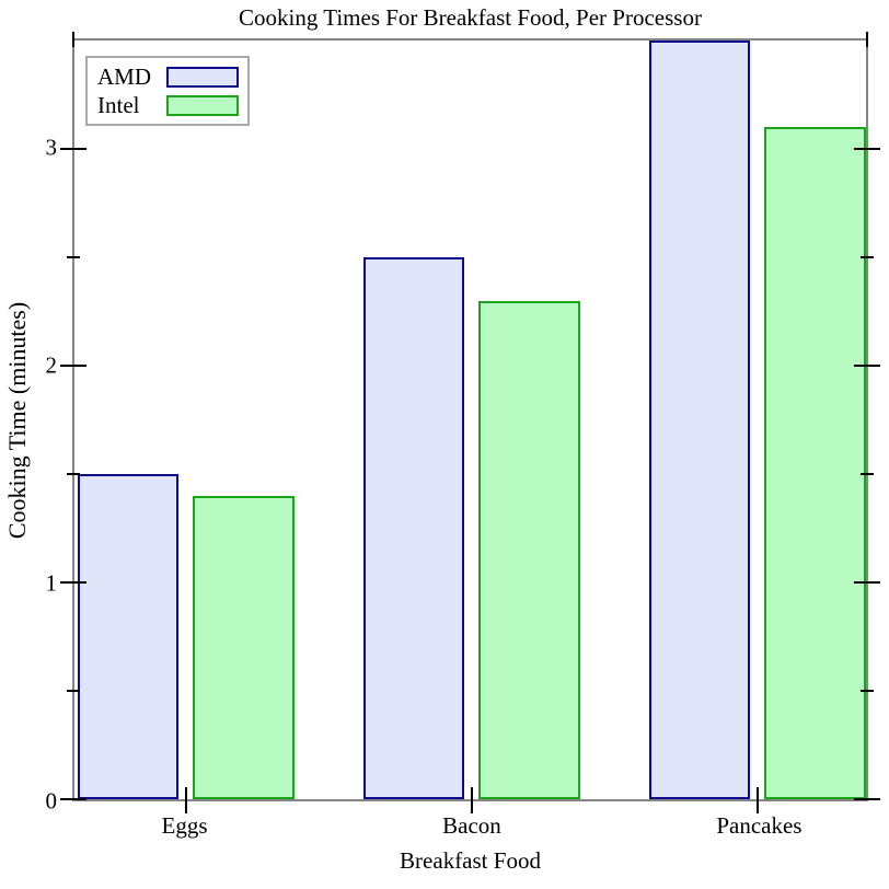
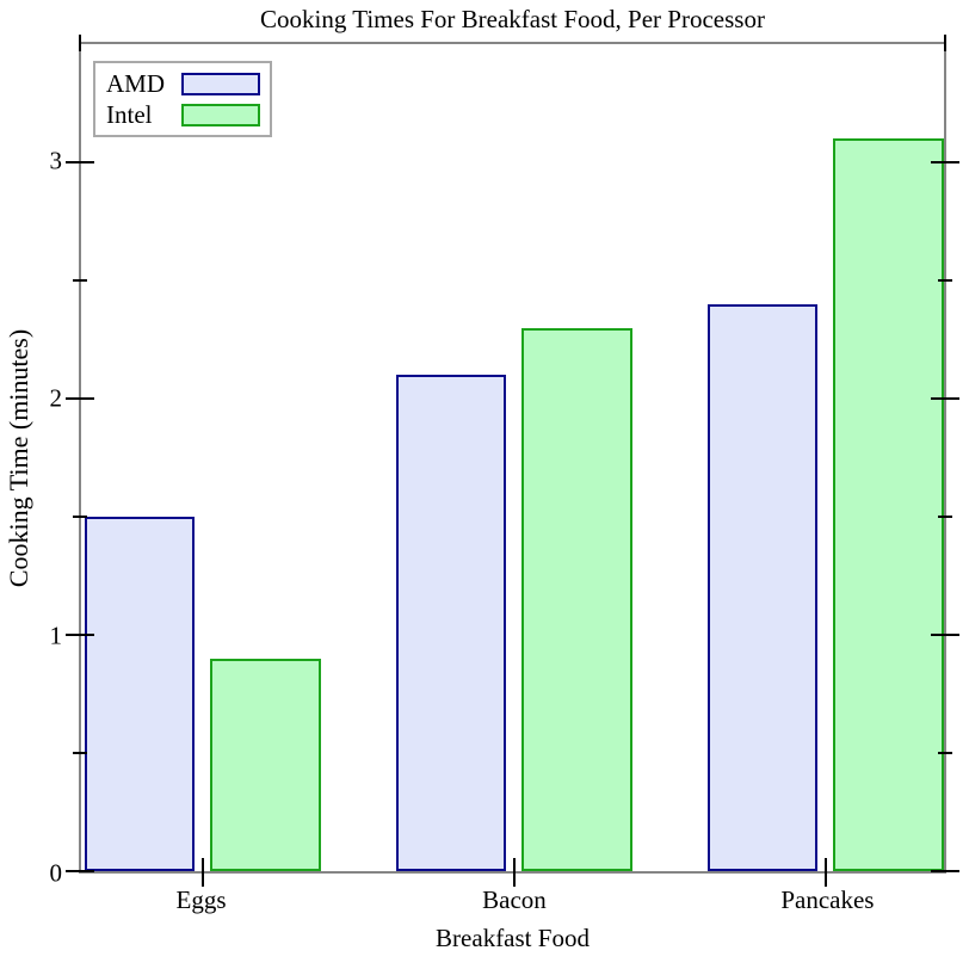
Intel/Eggs: 1.4 -> 0.9
AMD/Bacon: 2.5 -> 2.1
AMD/Pancakes: 3.5 -> 2.4
